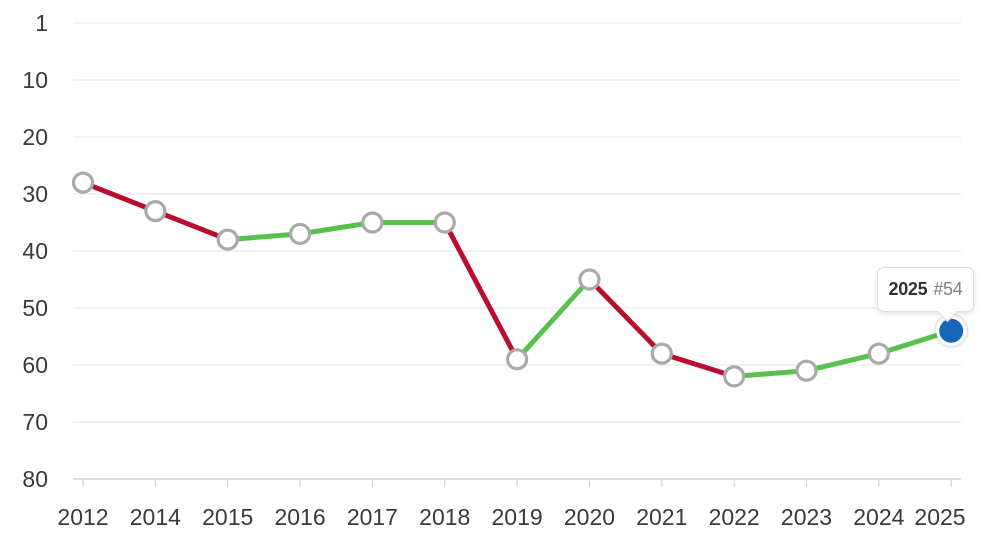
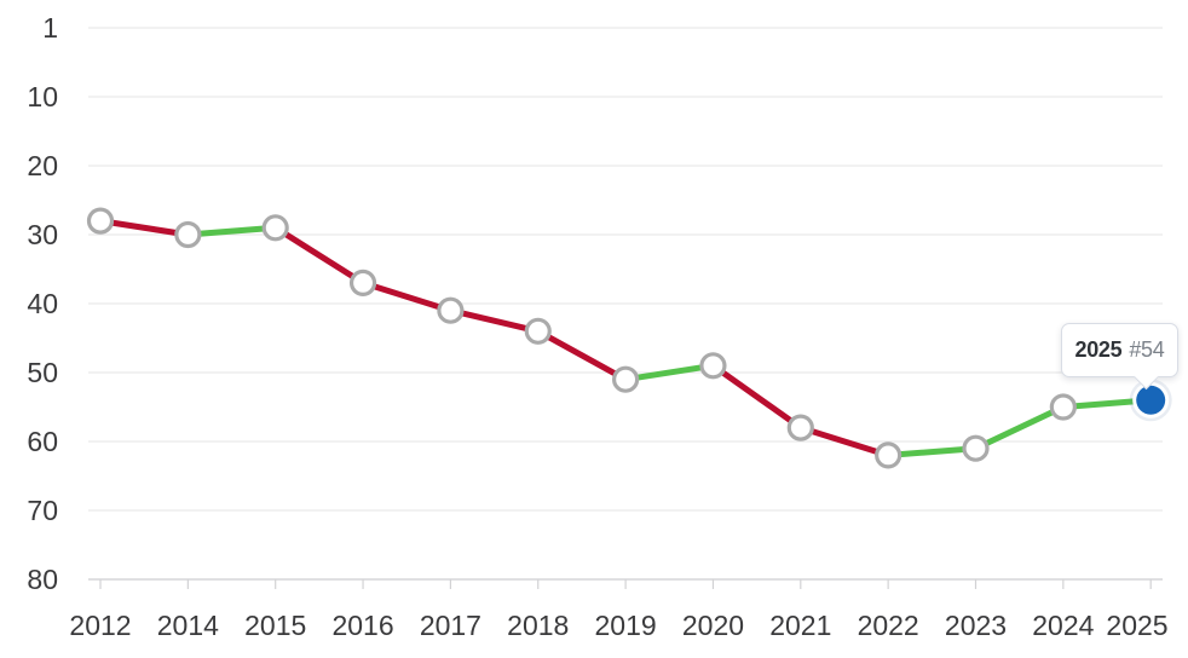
2014: 33 -> 30
2015: 38 -> 29
2017: 35 -> 41
2018: 35 -> 44
2019: 59 -> 51
2020: 45 -> 49
2024: 58 -> 55
